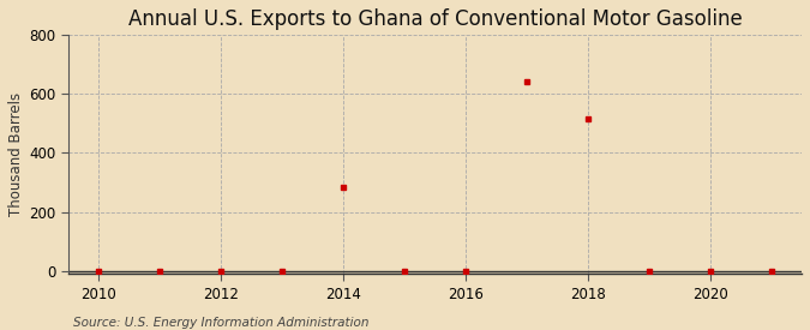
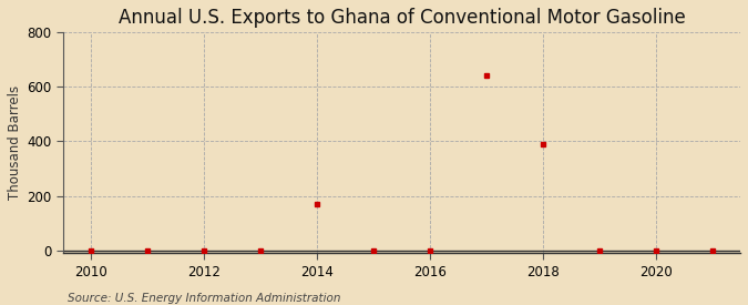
2014: 282 -> 170
2018: 515 -> 390
